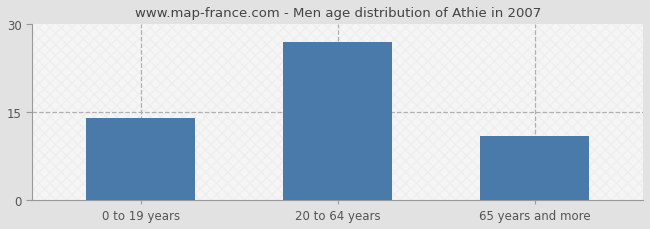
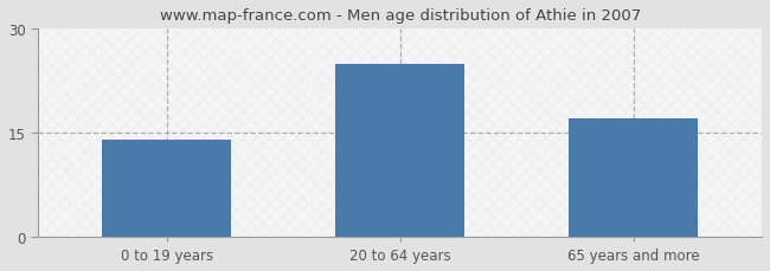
20 to 64 years: 27 -> 25
65 years and more: 11 -> 17
